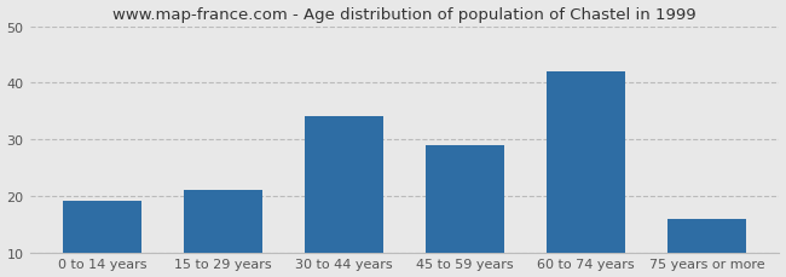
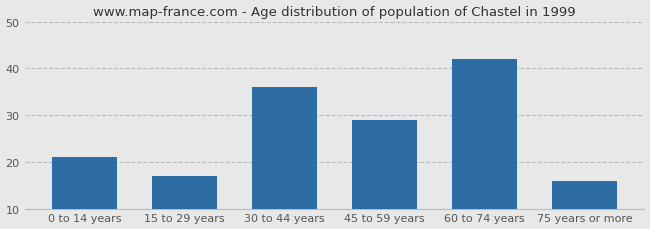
0 to 14 years: 19 -> 21
15 to 29 years: 21 -> 17
30 to 44 years: 34 -> 36
